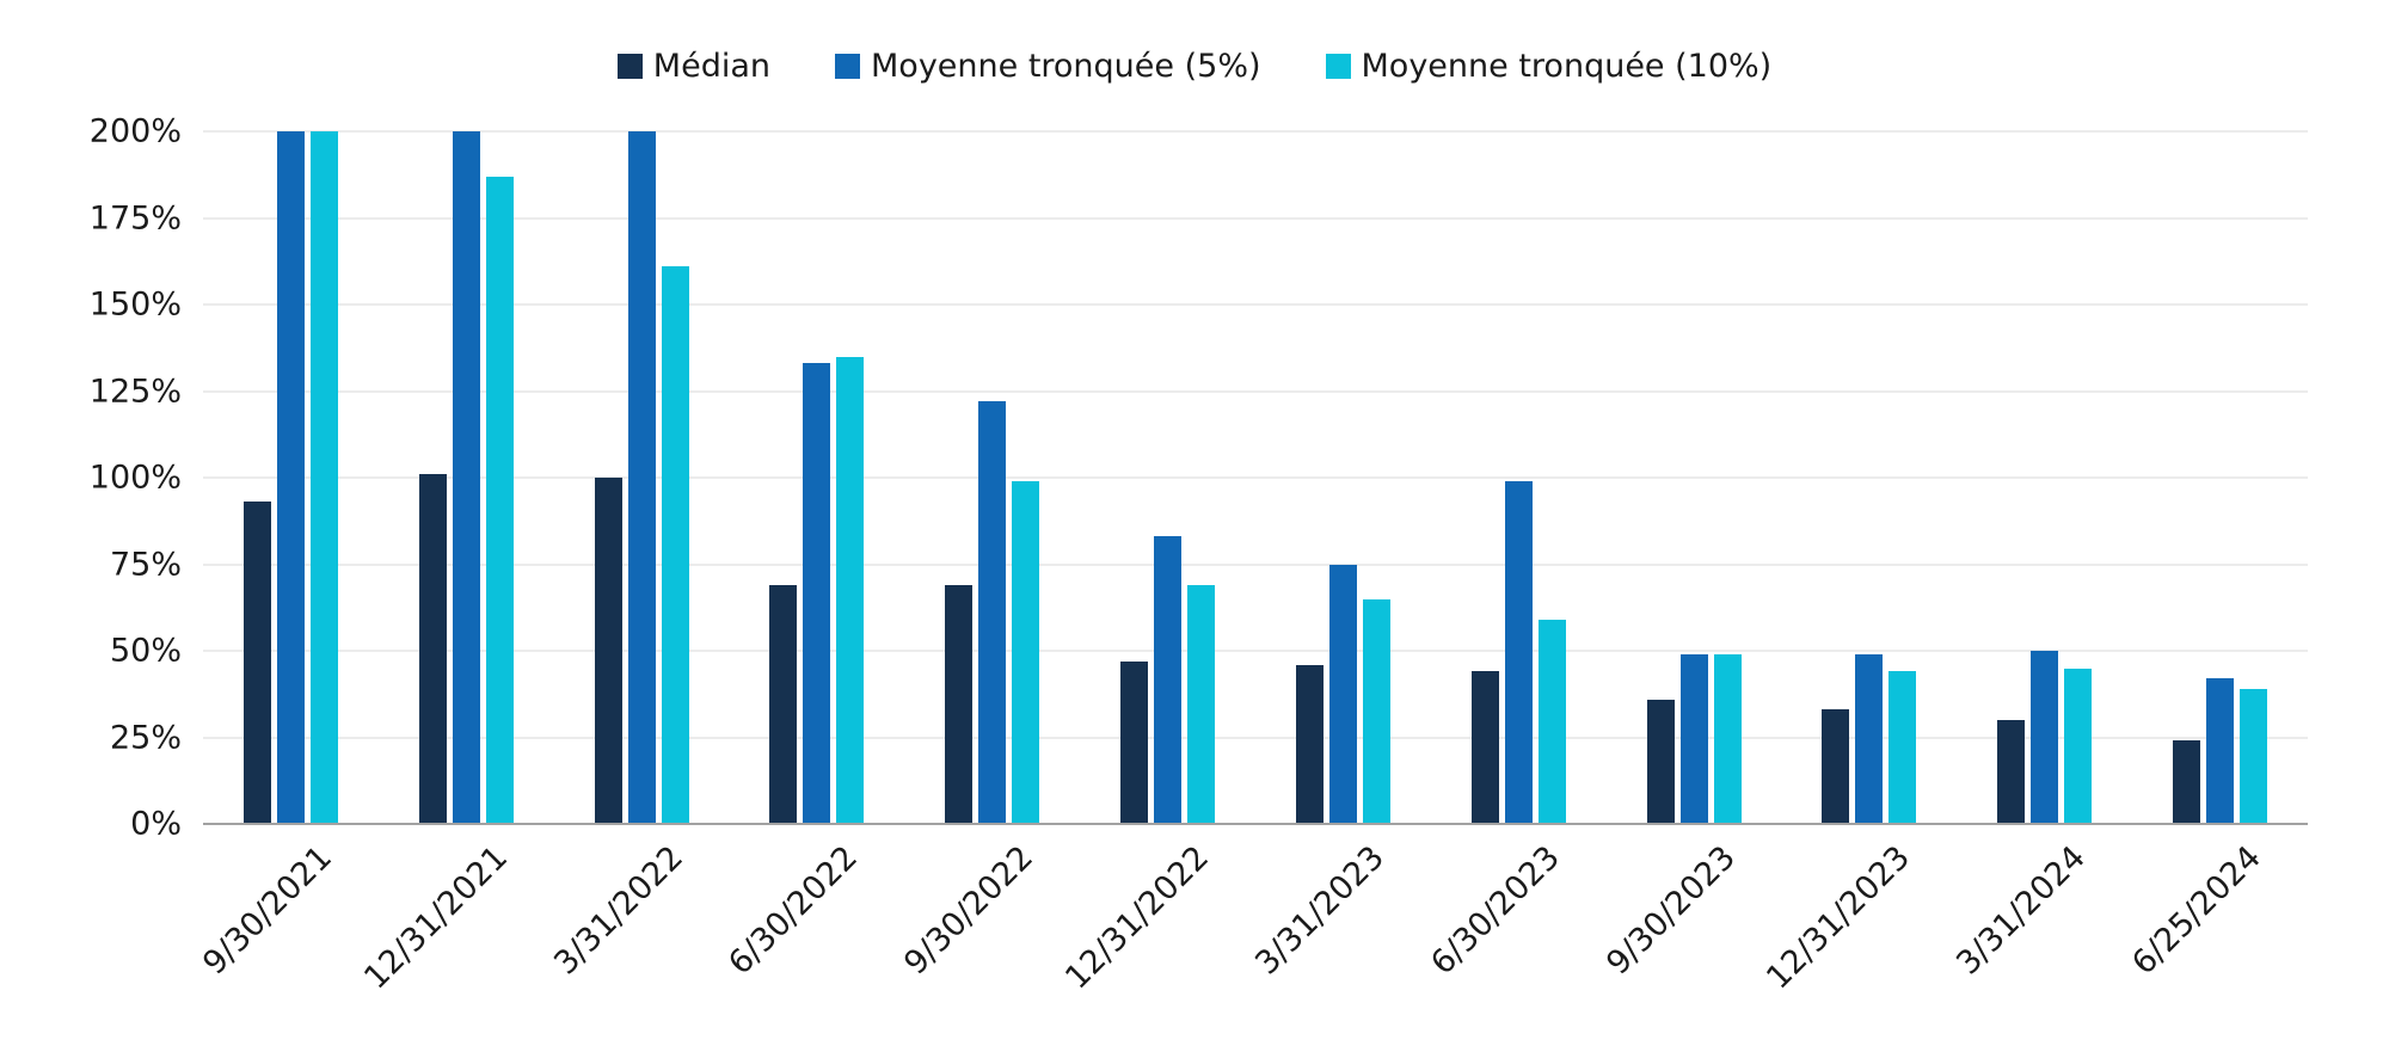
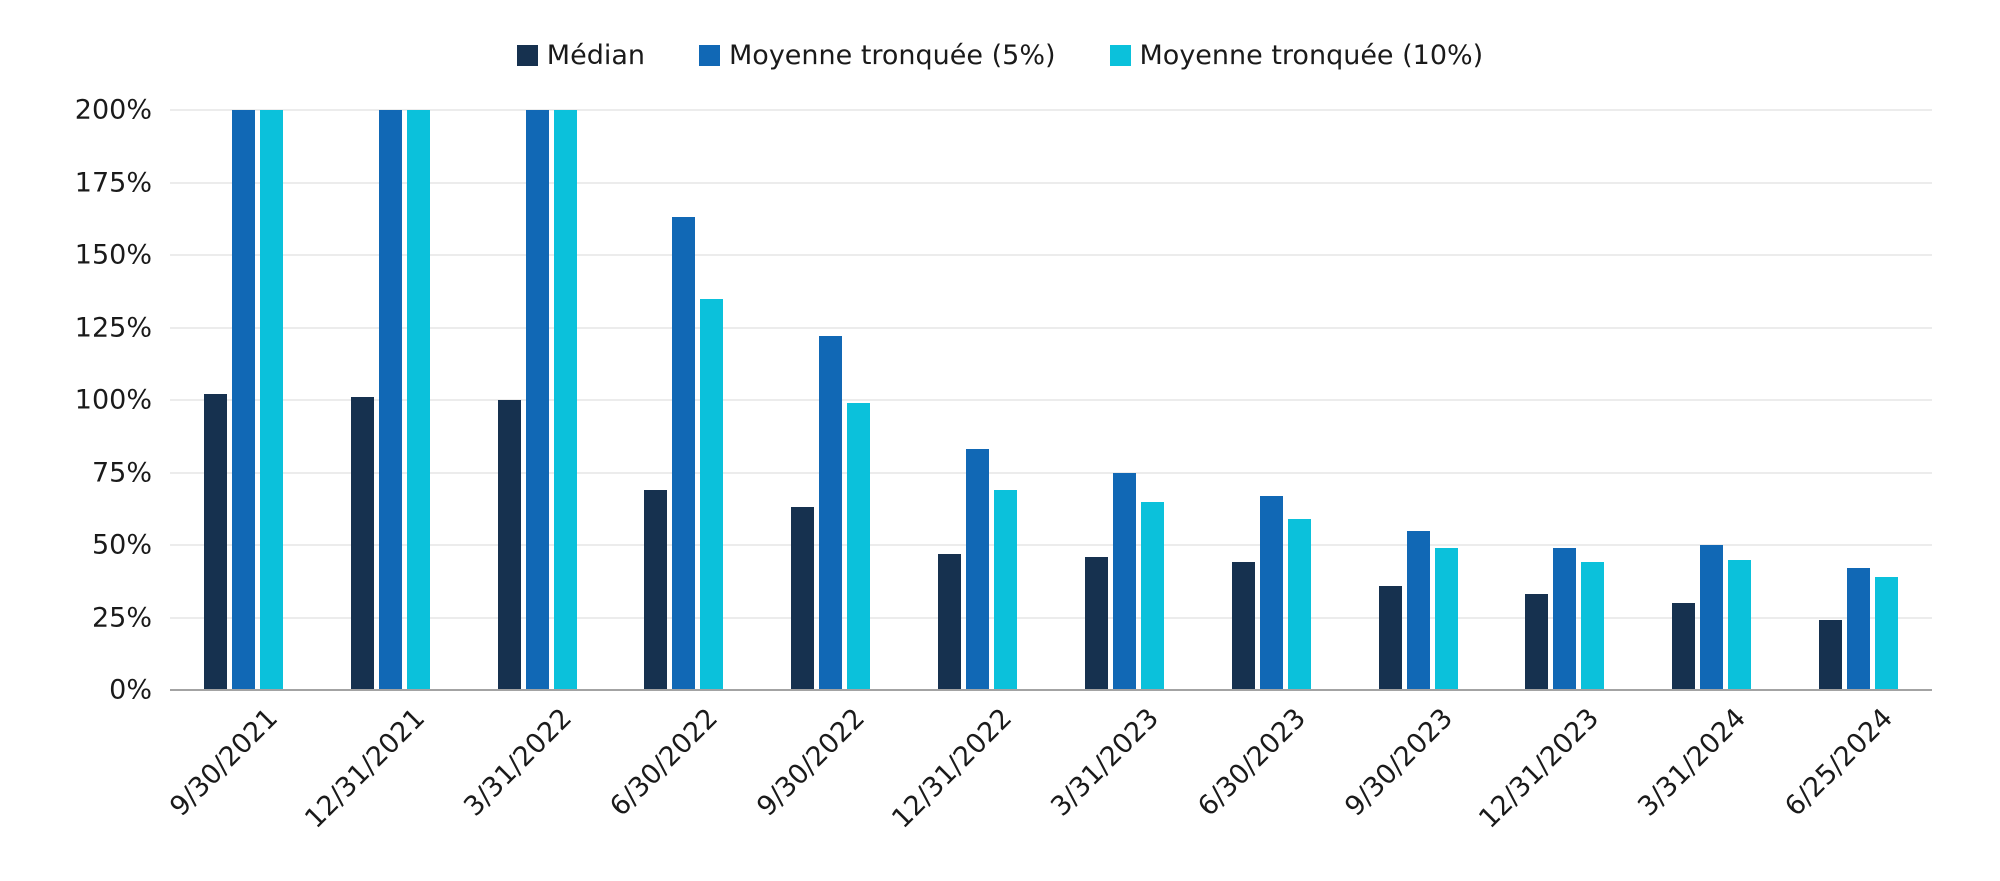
Médian/9/30/2021: 93% -> 102%
Moyenne tronquée (10%)/12/31/2021: 187% -> 200%
Moyenne tronquée (10%)/3/31/2022: 161% -> 200%
Moyenne tronquée (5%)/6/30/2022: 133% -> 163%
Médian/9/30/2022: 69% -> 63%
Moyenne tronquée (5%)/6/30/2023: 99% -> 67%
Moyenne tronquée (5%)/9/30/2023: 49% -> 55%
